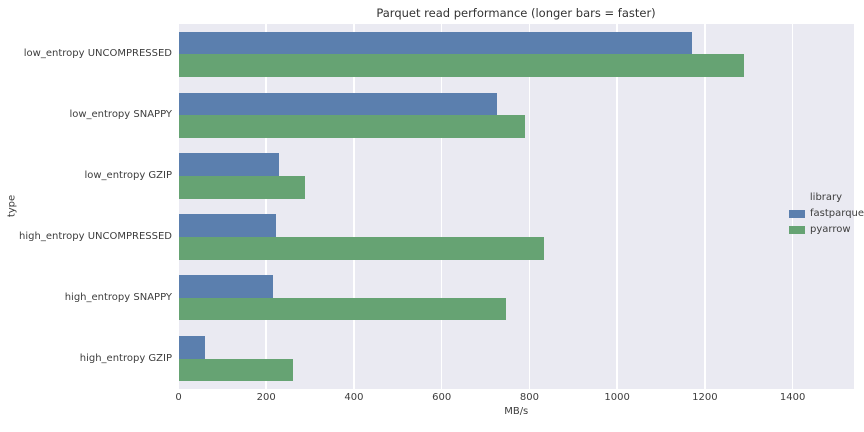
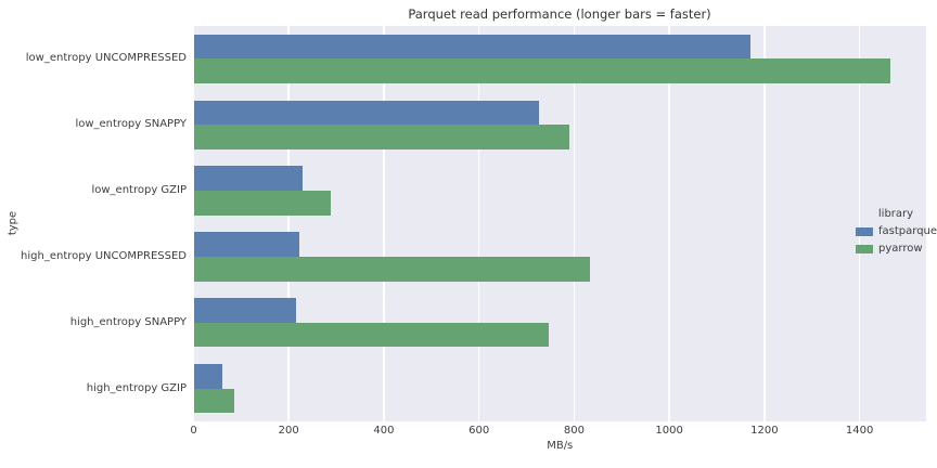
pyarrow/low_entropy UNCOMPRESSED: 1290 -> 1460
pyarrow/high_entropy GZIP: 260 -> 80
